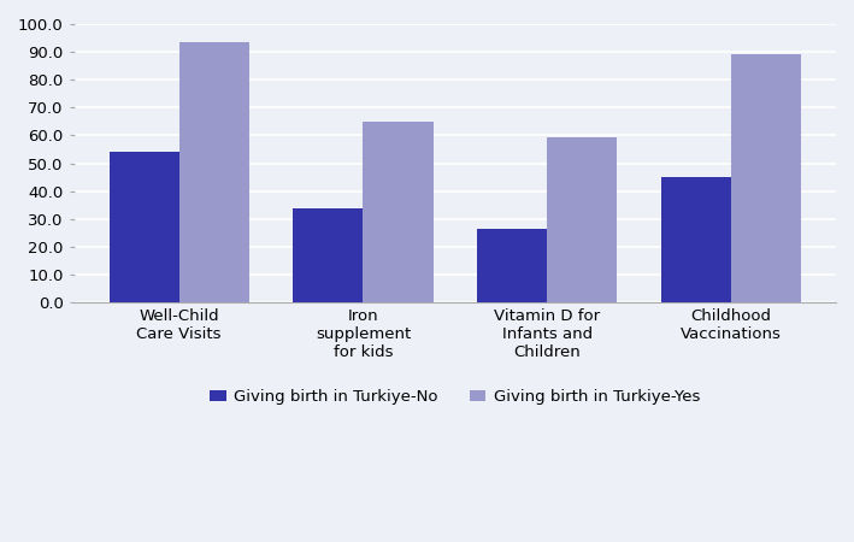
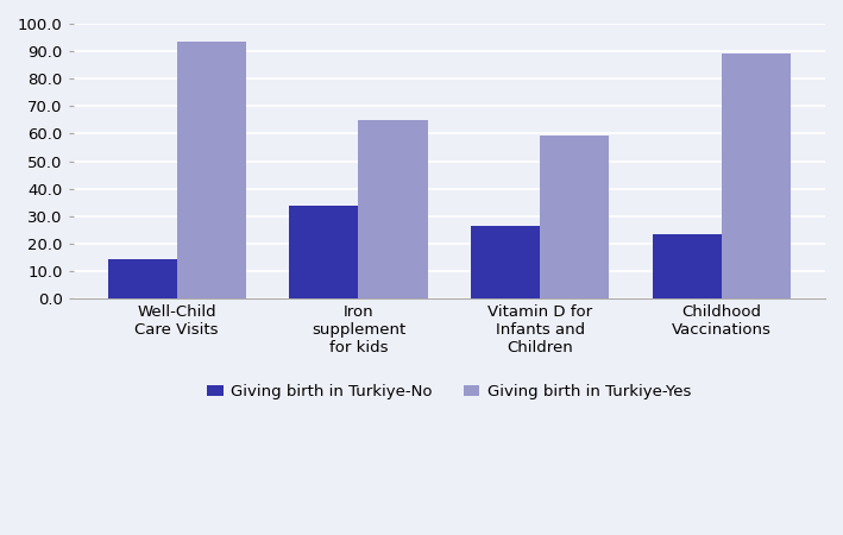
Giving birth in Turkiye-No/Well-Child Care Visits: 54.0 -> 14.5
Giving birth in Turkiye-No/Childhood Vaccinations: 45.0 -> 23.5
